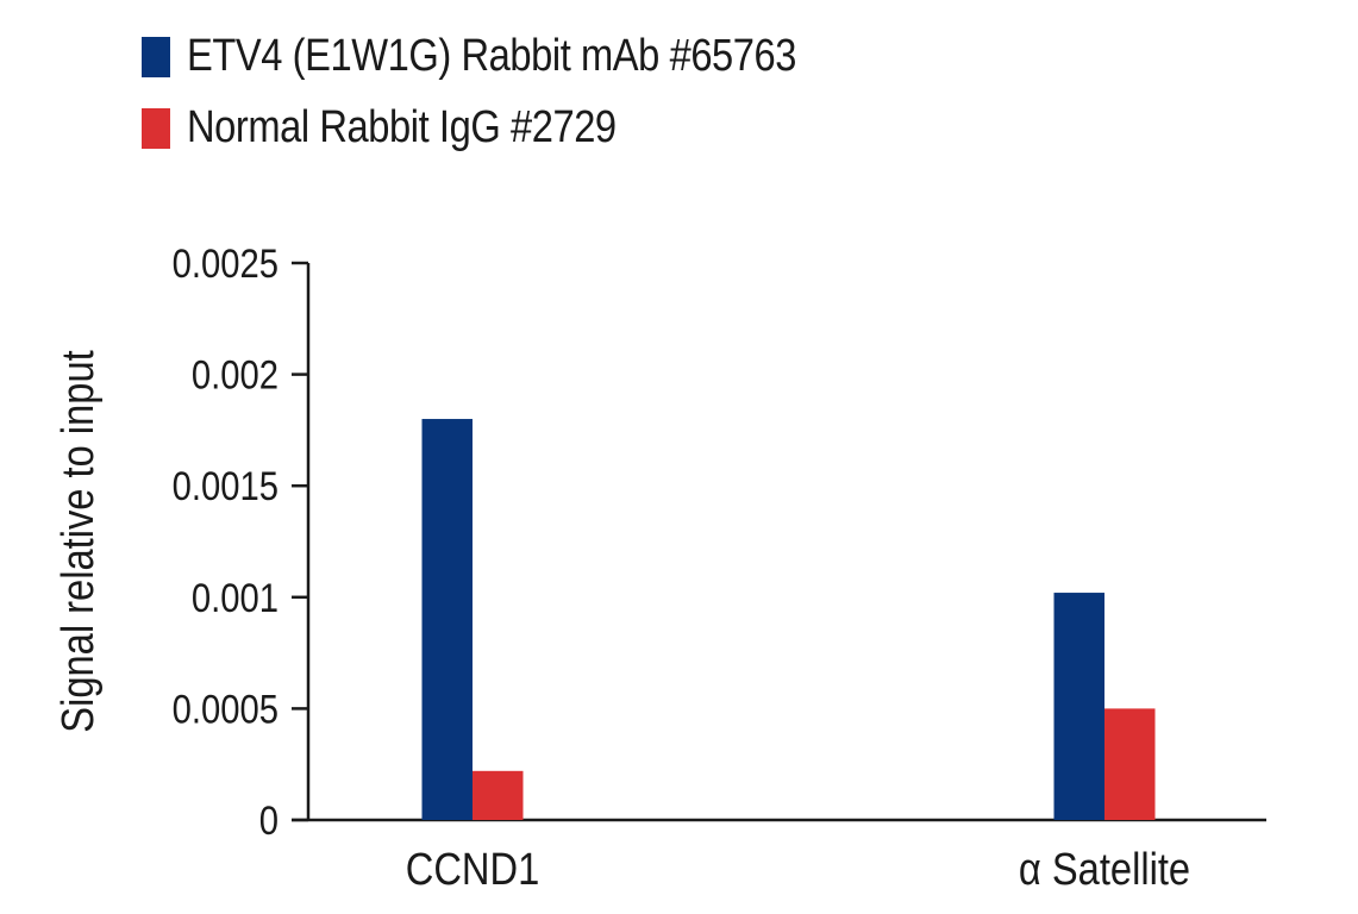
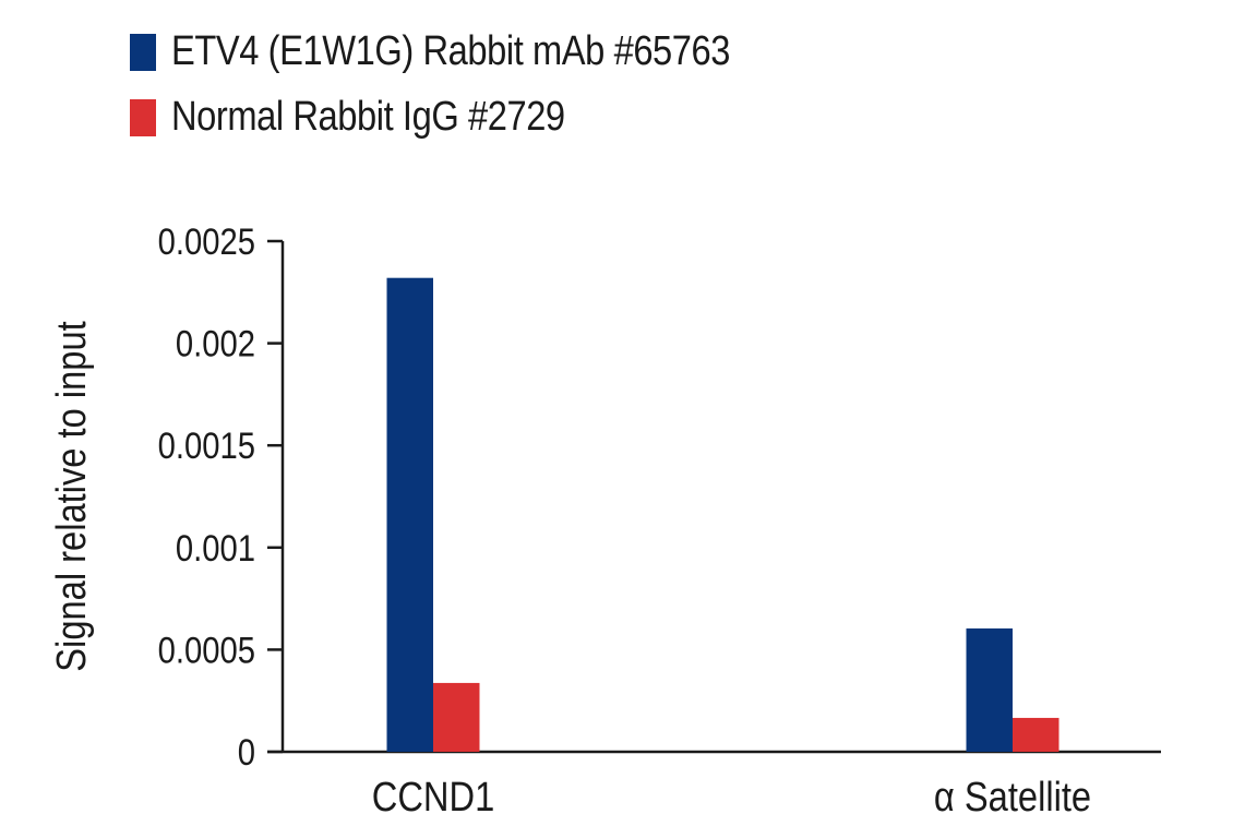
ETV4 (E1W1G) Rabbit mAb #65763/CCND1: 0.00180 -> 0.00232
Normal Rabbit IgG #2729/CCND1: 0.00022 -> 0.00034
ETV4 (E1W1G) Rabbit mAb #65763/α Satellite: 0.00102 -> 0.00060
Normal Rabbit IgG #2729/α Satellite: 0.00050 -> 0.00017
